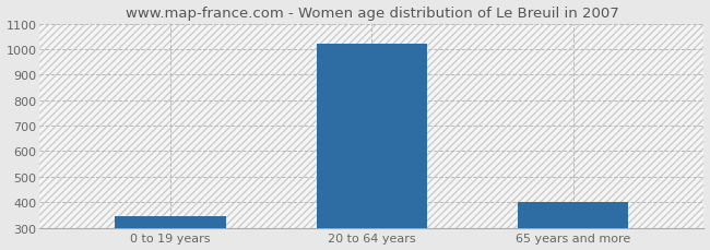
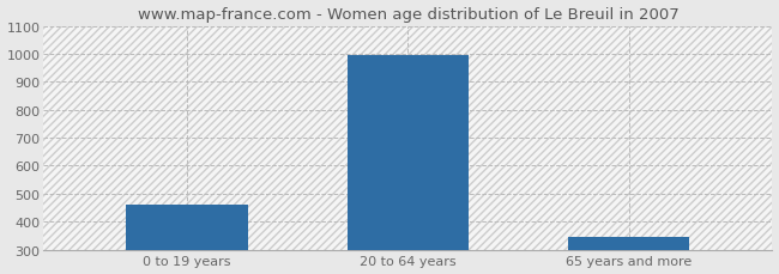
0 to 19 years: 345 -> 460
20 to 64 years: 1020 -> 995
65 years and more: 400 -> 345
